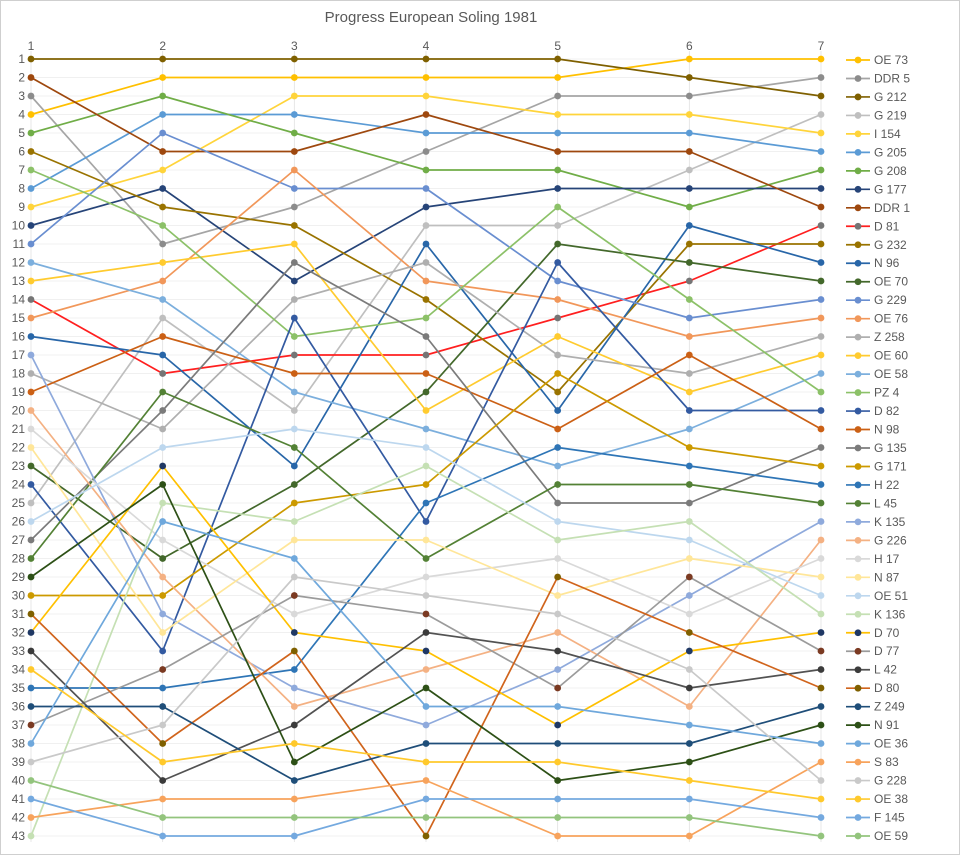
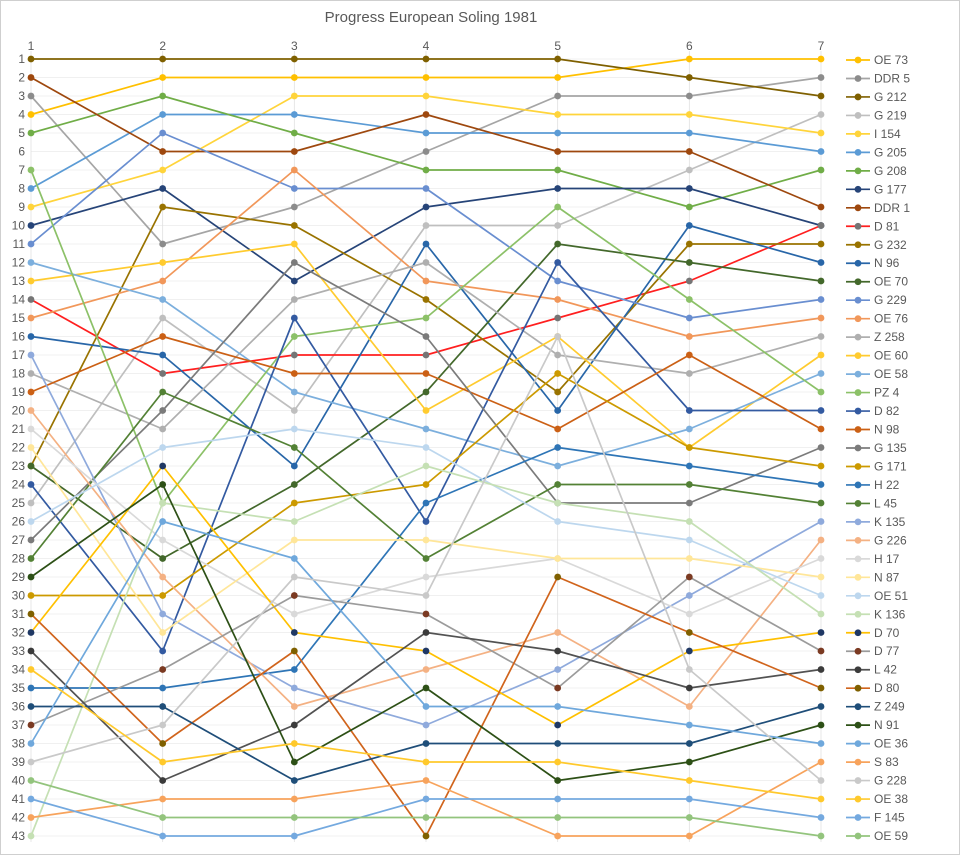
G 232/1: 6 -> 23
PZ 4/2: 10 -> 25
N 87/5: 30 -> 28
K 136/5: 27 -> 25
G 228/5: 31 -> 16
OE 60/6: 19 -> 22
G 177/7: 8 -> 10
